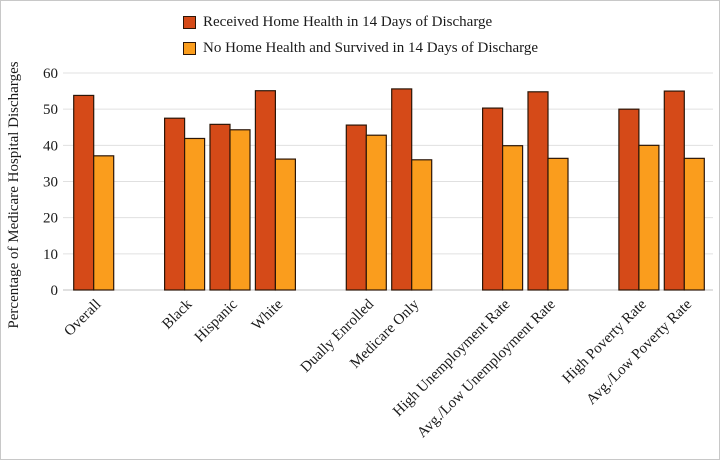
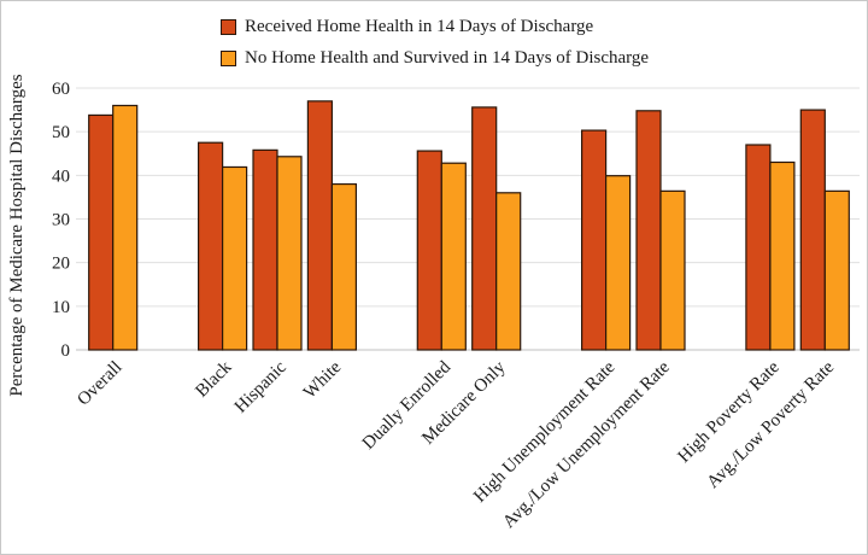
No Home Health and Survived in 14 Days of Discharge/Overall: 37 -> 56
Received Home Health in 14 Days of Discharge/White: 55 -> 57
No Home Health and Survived in 14 Days of Discharge/White: 36 -> 38
Received Home Health in 14 Days of Discharge/High Poverty Rate: 50 -> 47
No Home Health and Survived in 14 Days of Discharge/High Poverty Rate: 40 -> 43
